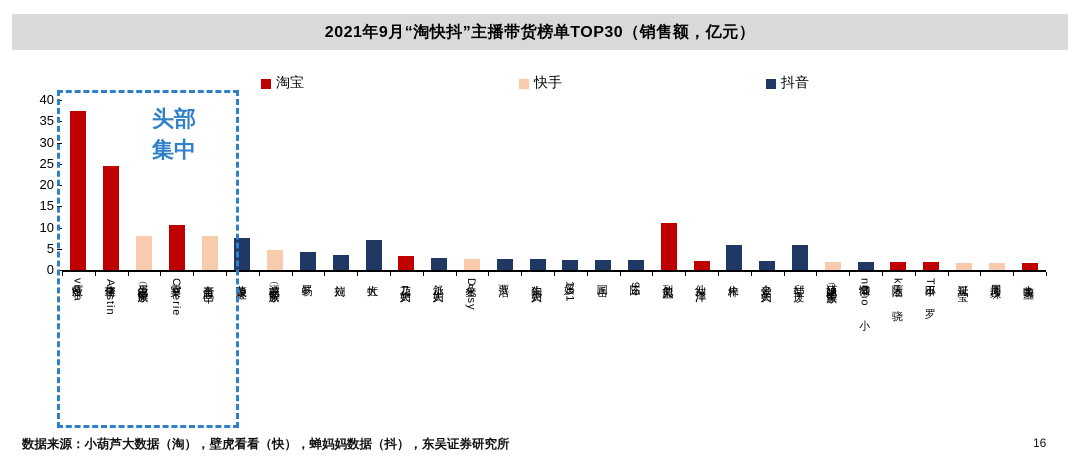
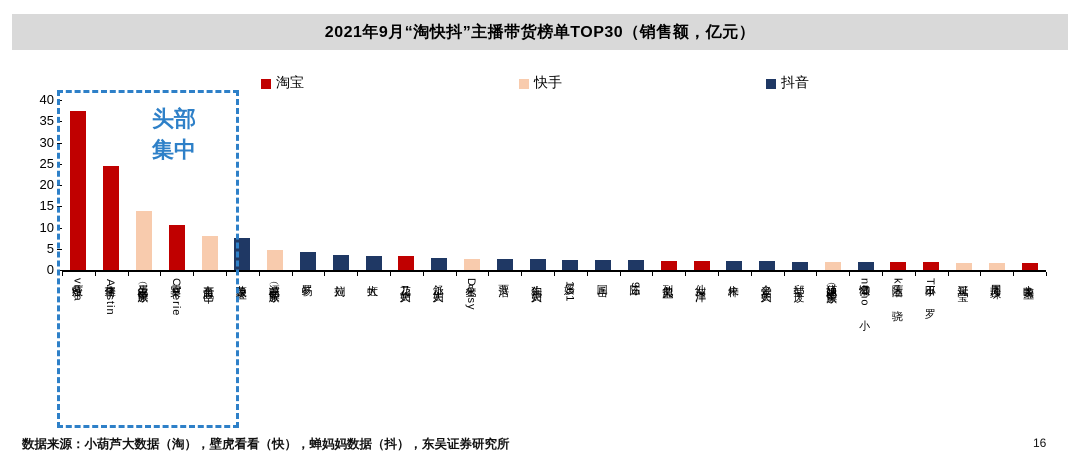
蛋蛋（辛巴家族）: 8 -> 14
大虹: 7 -> 3
烈儿宝贝: 11 -> 2
朱梓: 6 -> 2
邱莹 废: 6 -> 2
